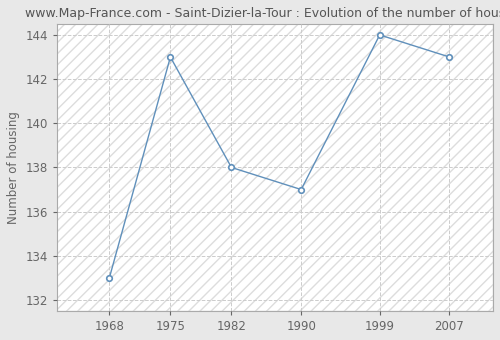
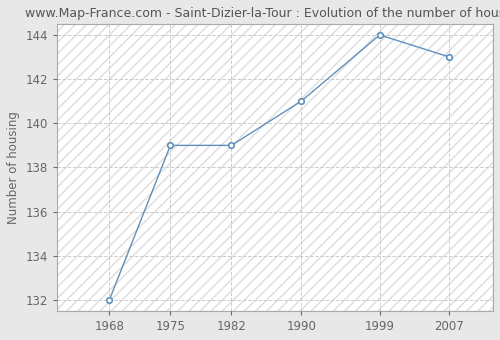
1968: 133 -> 132
1975: 143 -> 139
1982: 138 -> 139
1990: 137 -> 141
